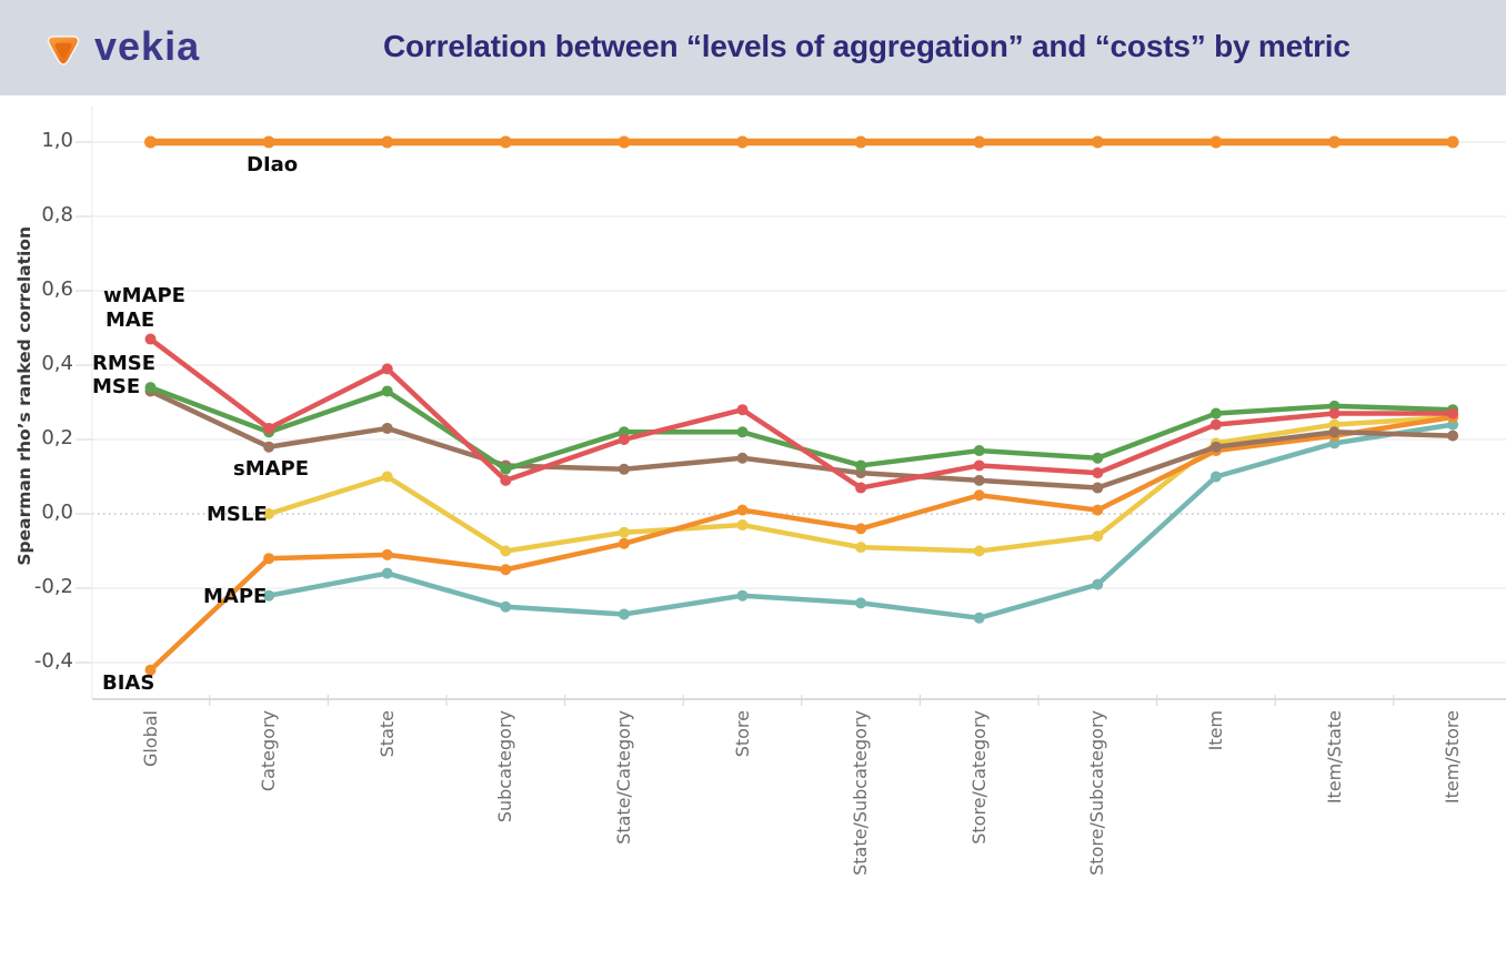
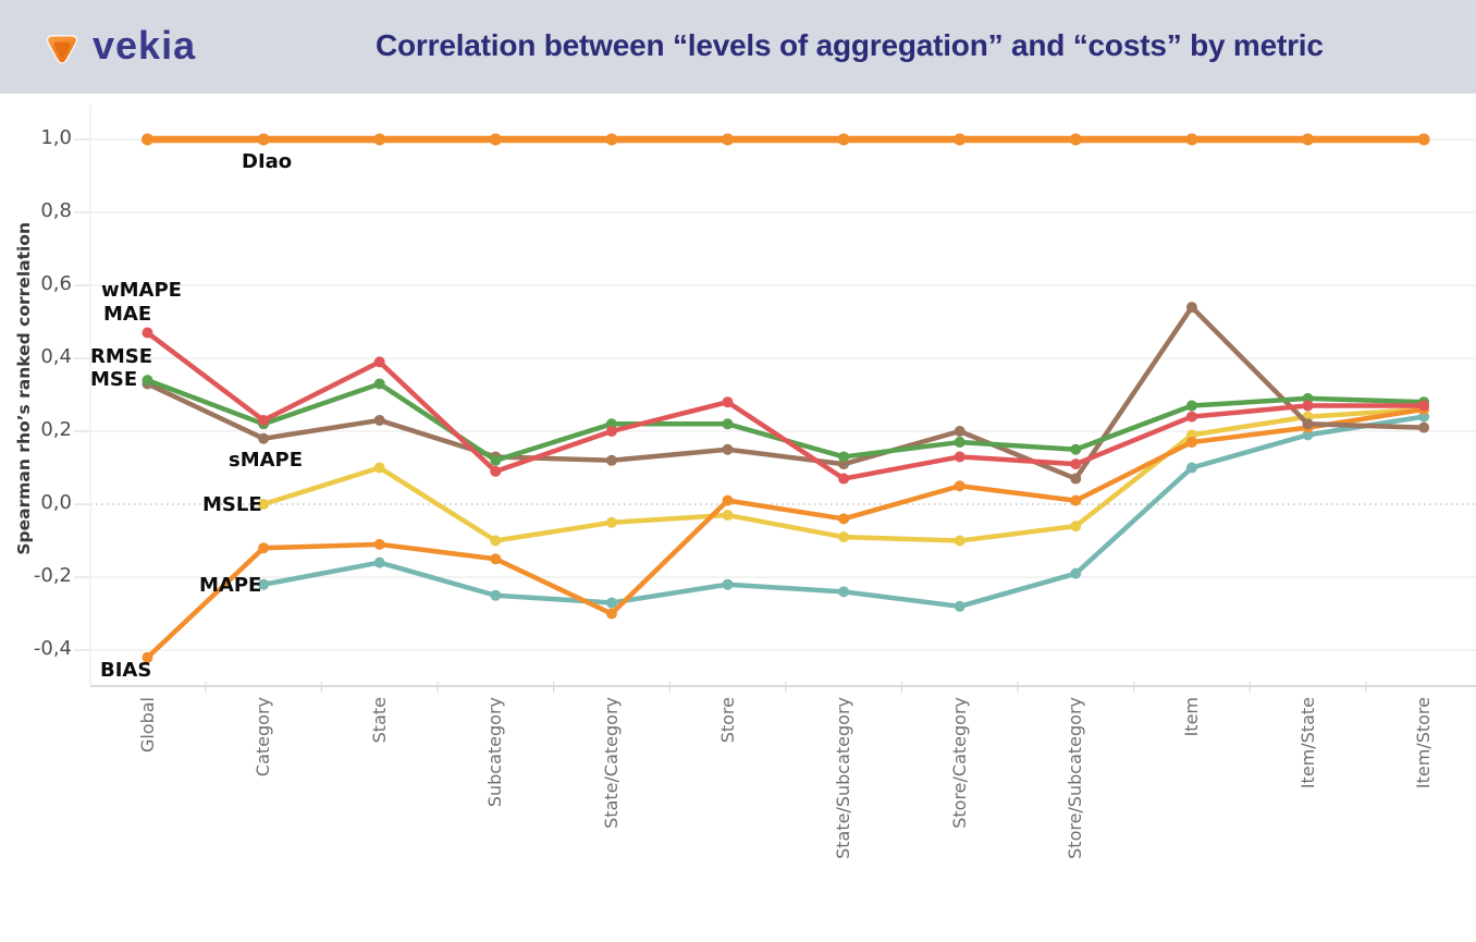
BIAS/State/Category: -0,08 -> -0,30
sMAPE/Store/Category: 0,09 -> 0,20
sMAPE/Item: 0,18 -> 0,54
